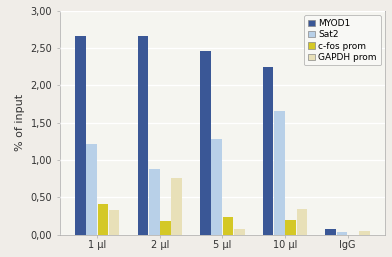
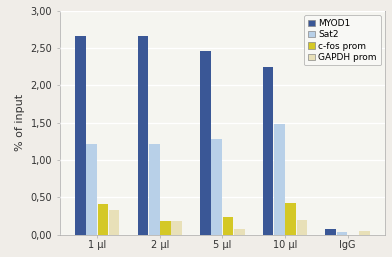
Sat2/2 μl: 0,88 -> 1,21
GAPDH prom/2 μl: 0,76 -> 0,18
Sat2/10 μl: 1,66 -> 1,48
c-fos prom/10 μl: 0,20 -> 0,42
GAPDH prom/10 μl: 0,34 -> 0,20
